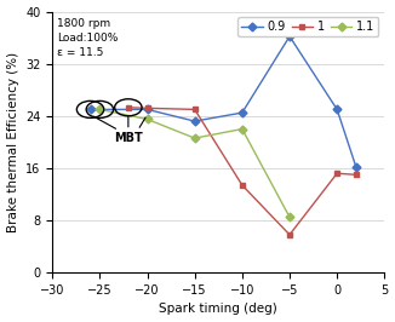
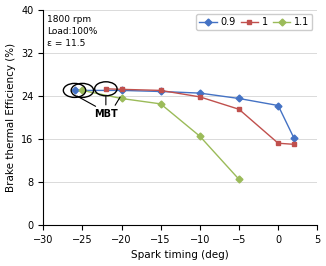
0.9/−15: 23.2 -> 24.8
1.1/−15: 20.6 -> 22.5
1/−10: 13.4 -> 23.8
1.1/−10: 22.0 -> 16.5
0.9/−5: 36.2 -> 23.5
1/−5: 5.8 -> 21.5
0.9/0: 25.0 -> 22.2
